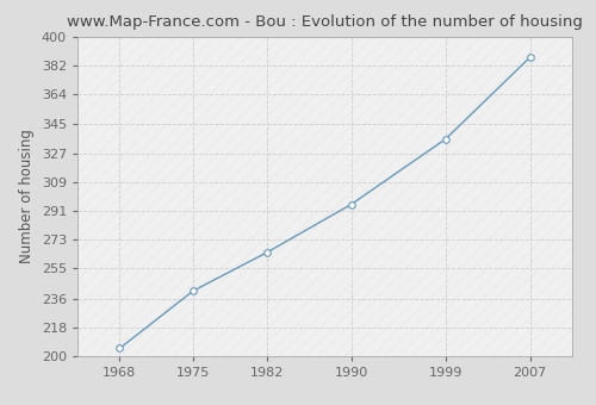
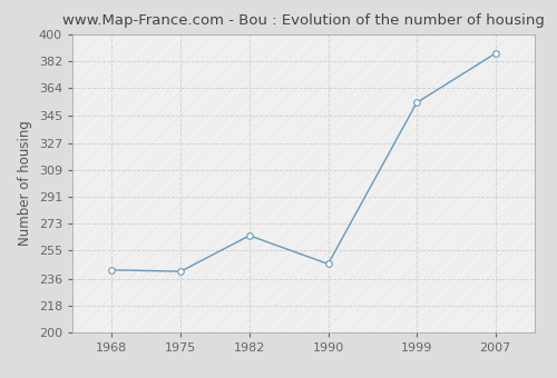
1968: 205 -> 242
1990: 295 -> 246
1999: 336 -> 354
